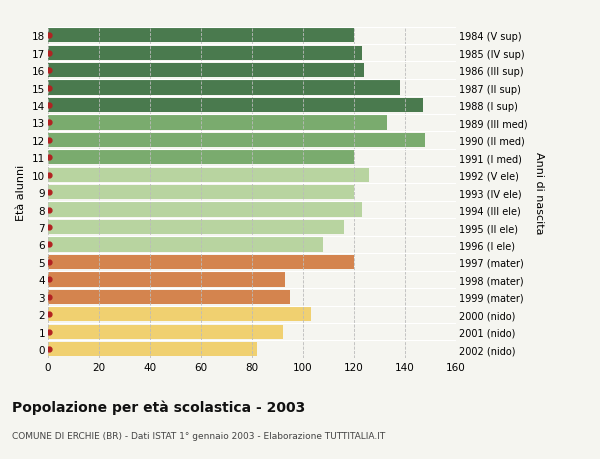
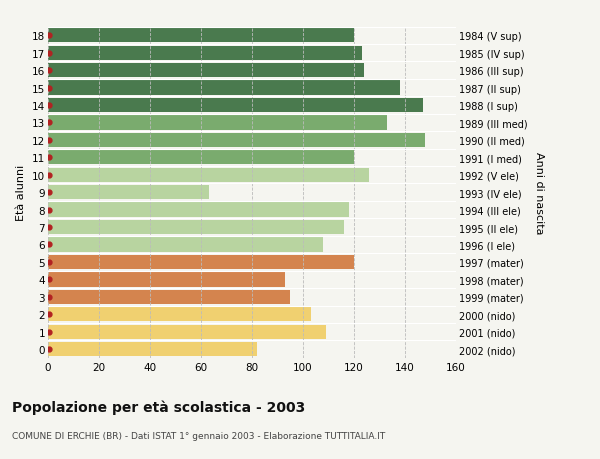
9: 120 -> 63
8: 123 -> 118
1: 92 -> 109
